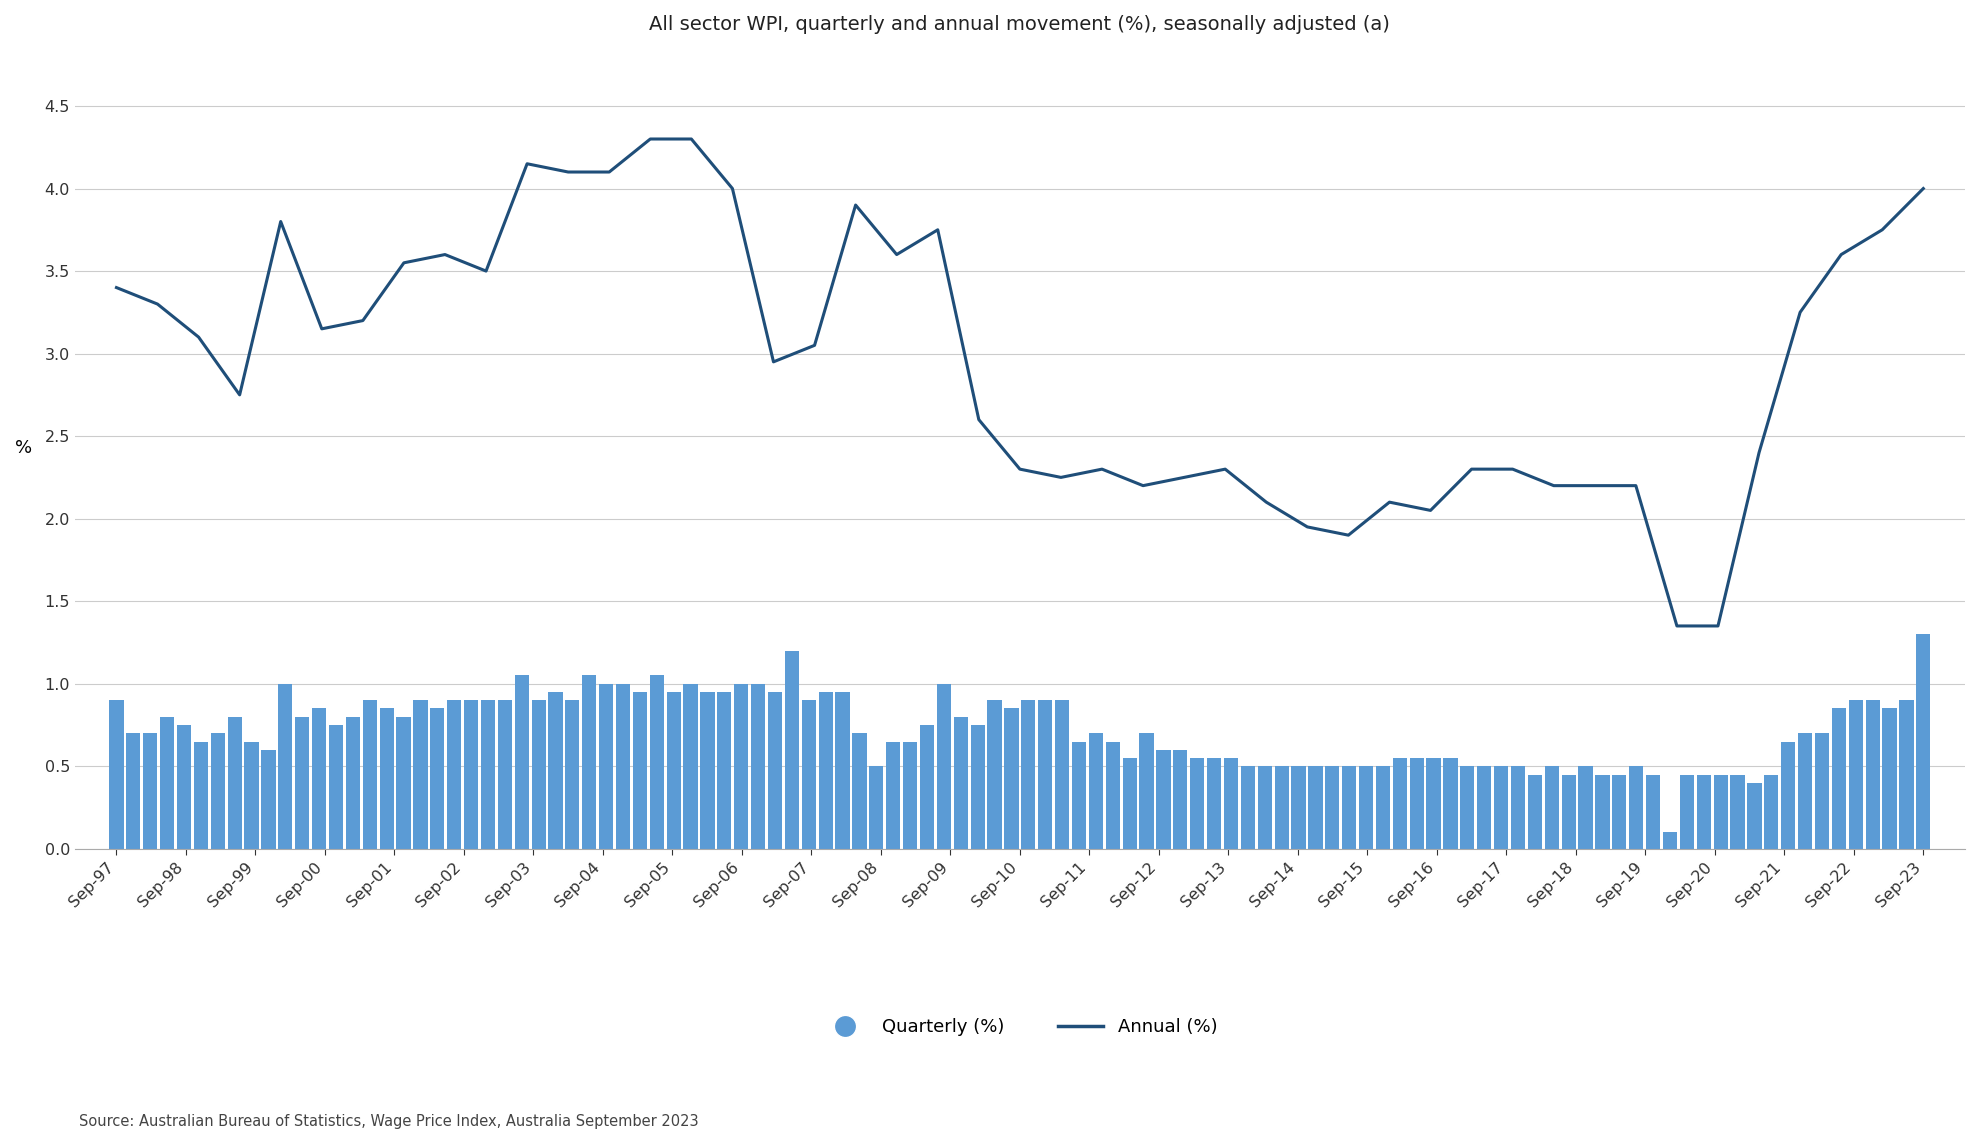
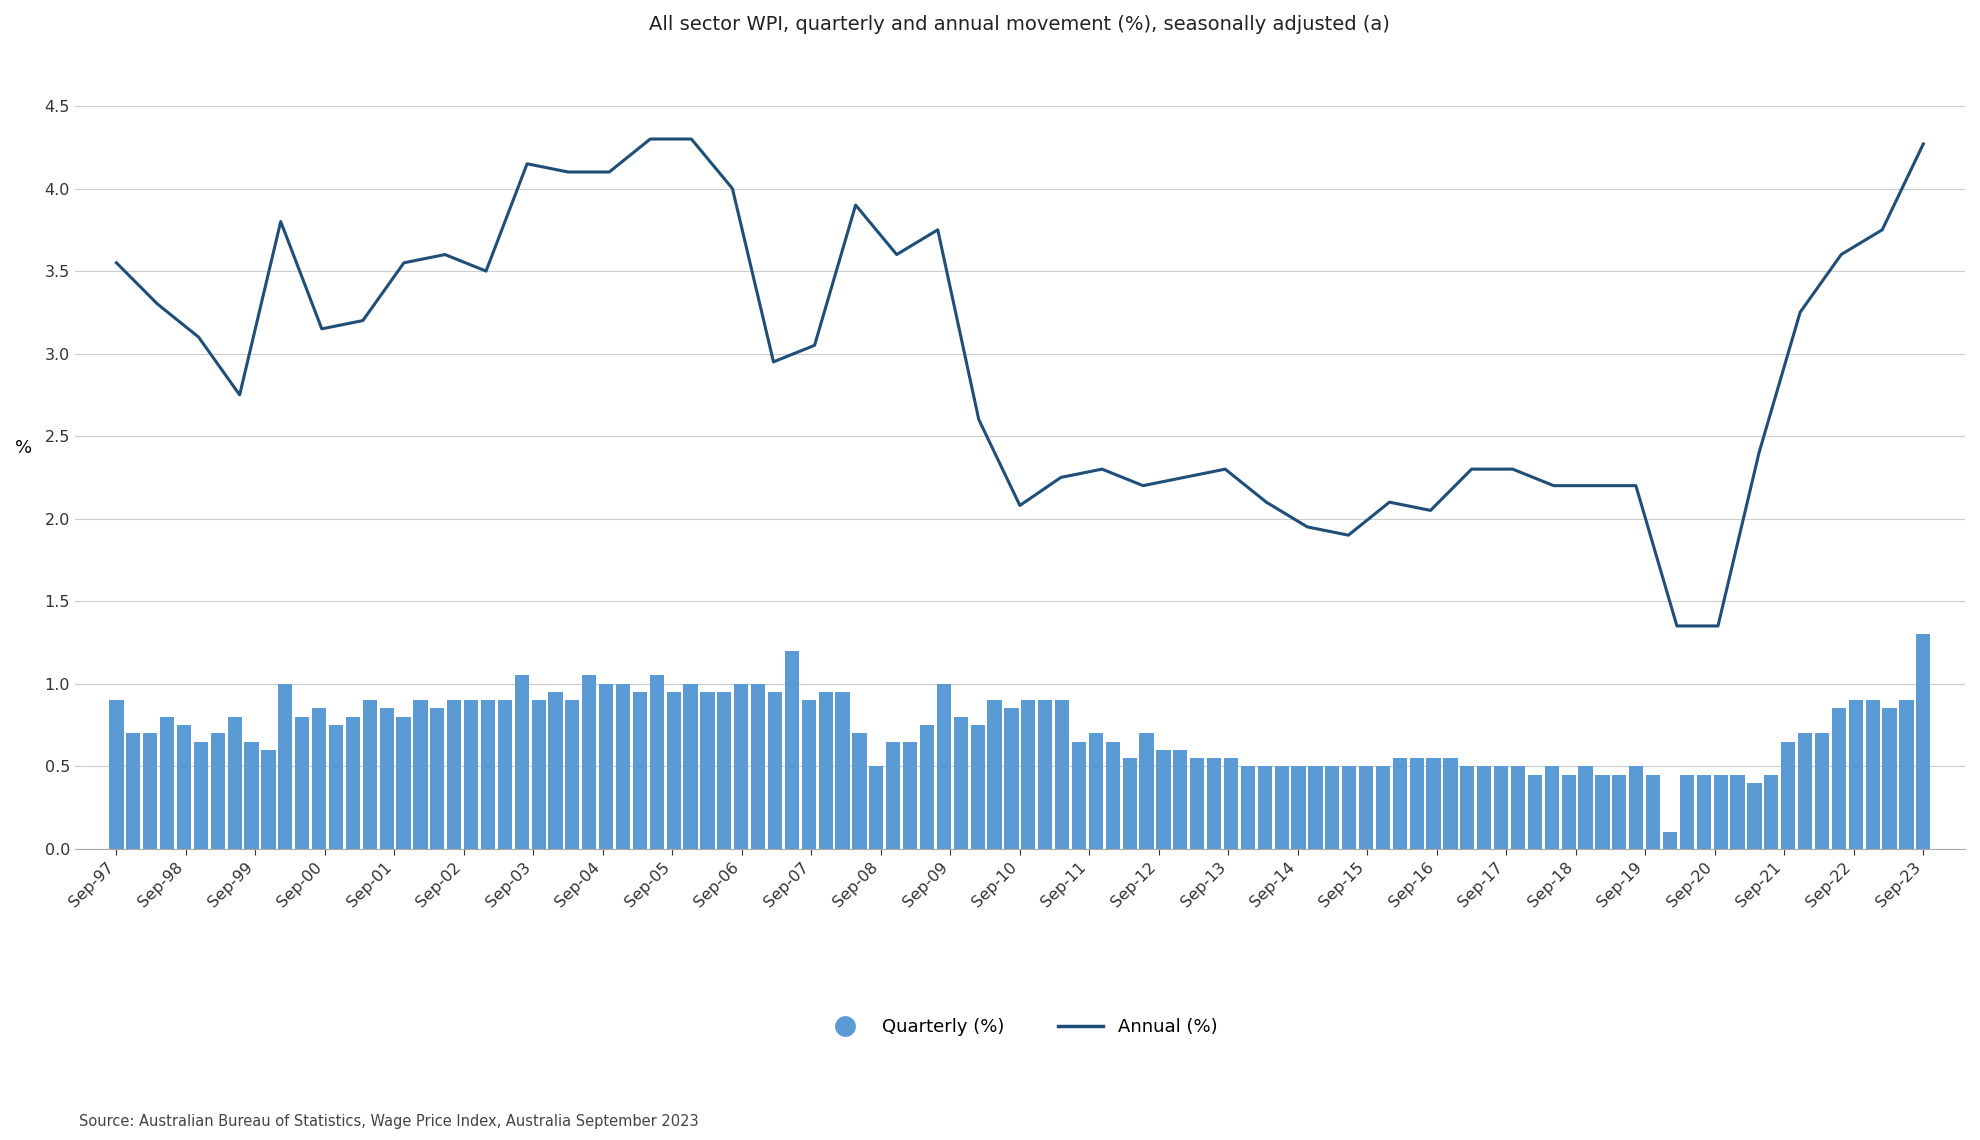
Annual (%)/Sep-97: 3.40 -> 3.55
Annual (%)/Sep-10: 2.30 -> 2.08
Annual (%)/Sep-23: 4.00 -> 4.27
